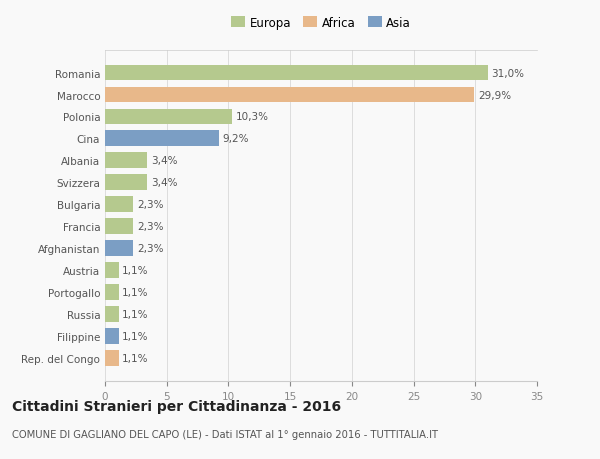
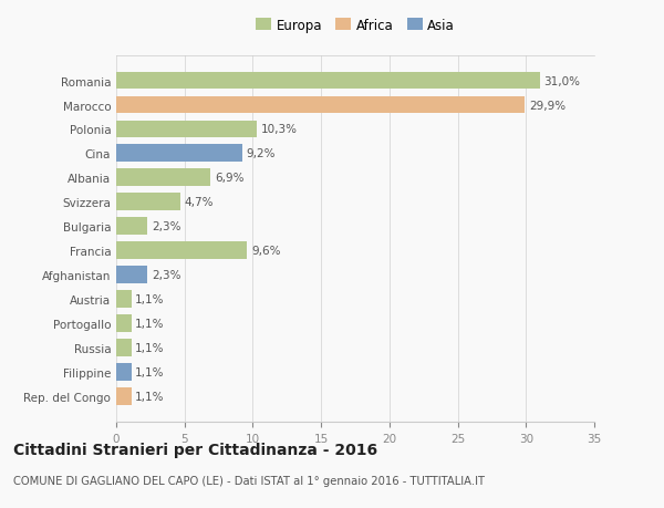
Albania: 3,4% -> 6,9%
Svizzera: 3,4% -> 4,7%
Francia: 2,3% -> 9,6%
